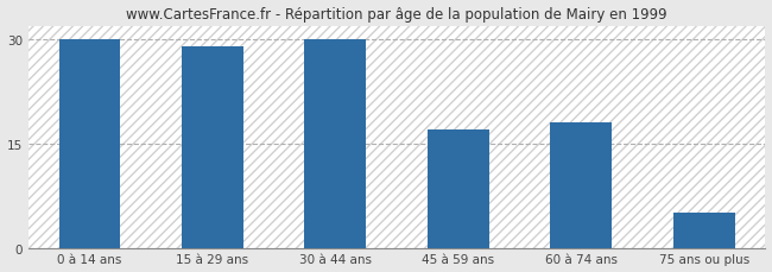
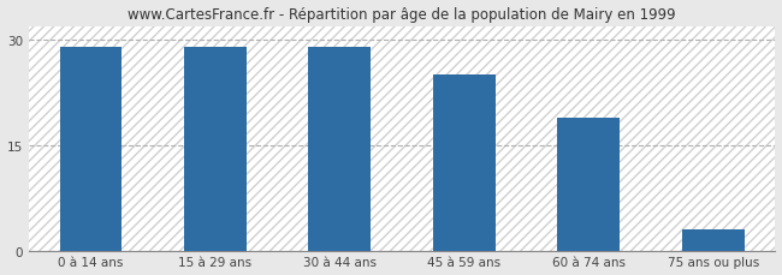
0 à 14 ans: 30 -> 29
30 à 44 ans: 30 -> 29
45 à 59 ans: 17 -> 25
60 à 74 ans: 18 -> 19
75 ans ou plus: 5 -> 3
